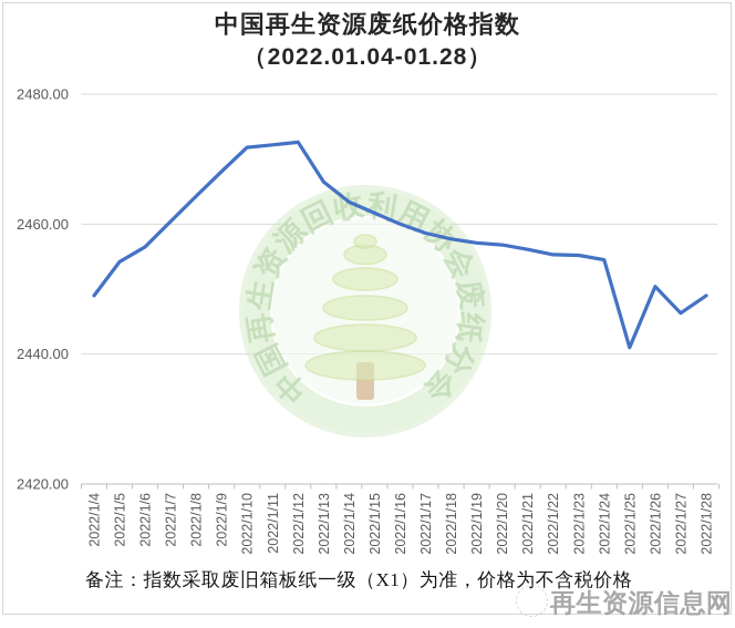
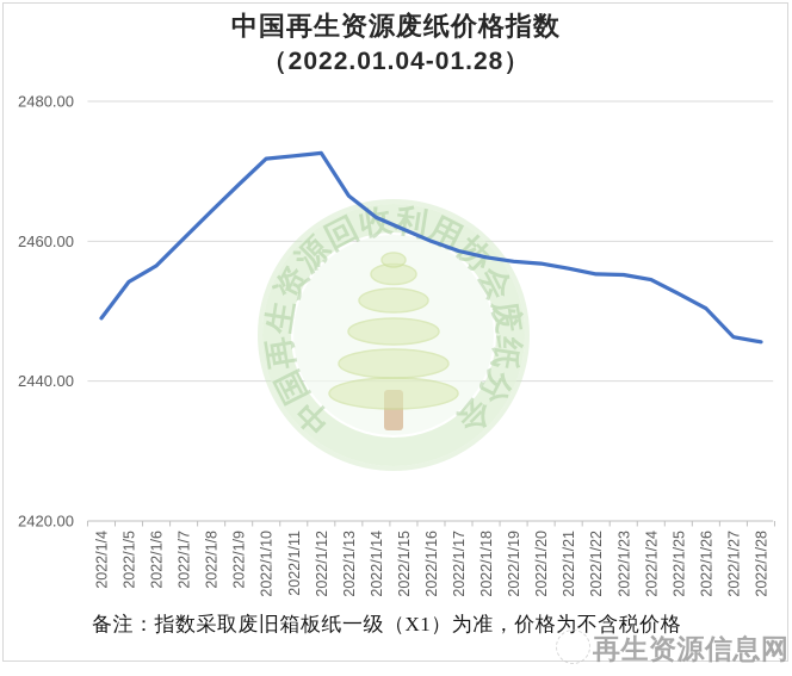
2022/1/25: 2441 -> 2452
2022/1/28: 2449 -> 2446
